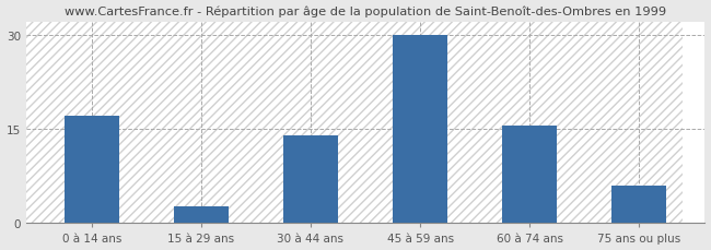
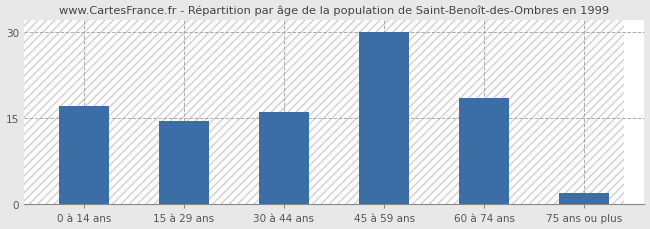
15 à 29 ans: 2.6 -> 14.5
30 à 44 ans: 14.0 -> 16.0
60 à 74 ans: 15.6 -> 18.5
75 ans ou plus: 6.0 -> 2.0
